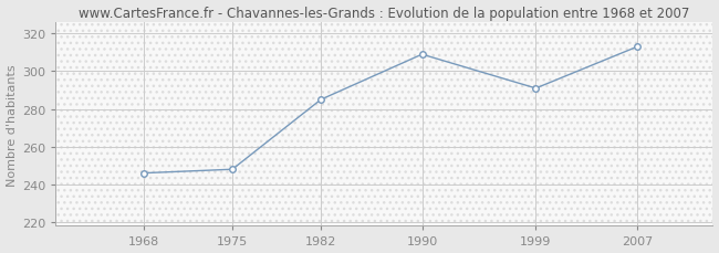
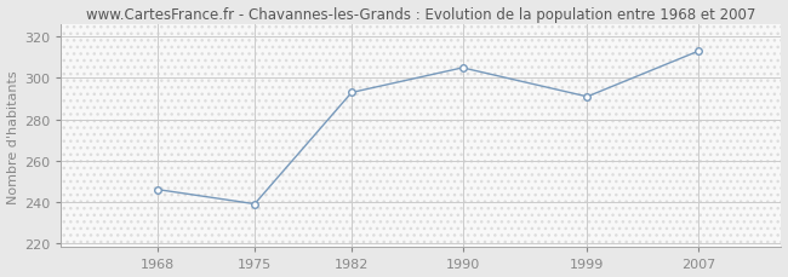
1975: 248 -> 239
1982: 285 -> 293
1990: 309 -> 305
